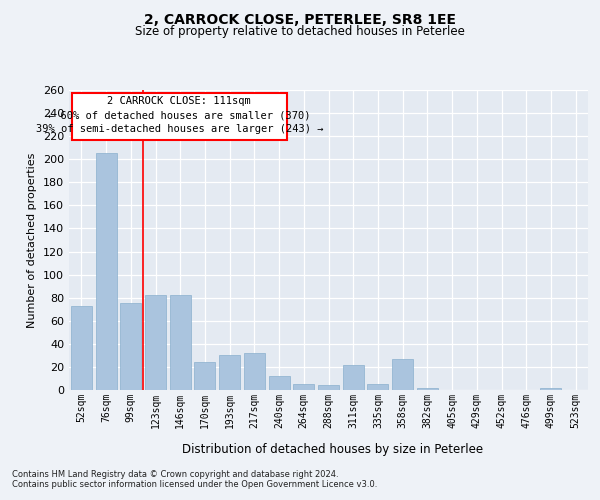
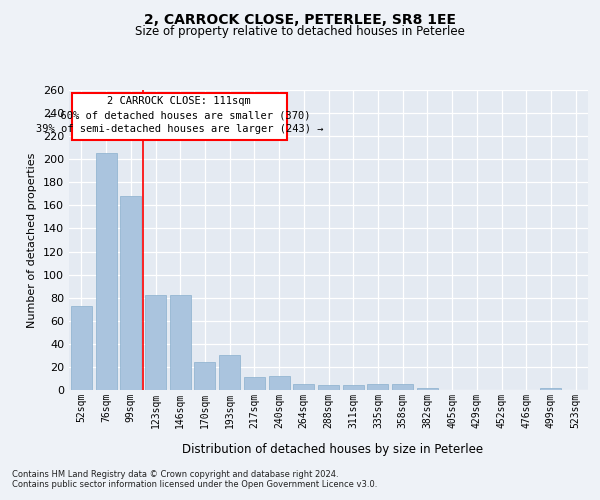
99sqm: 75 -> 168
217sqm: 32 -> 11
311sqm: 22 -> 4
358sqm: 27 -> 5
